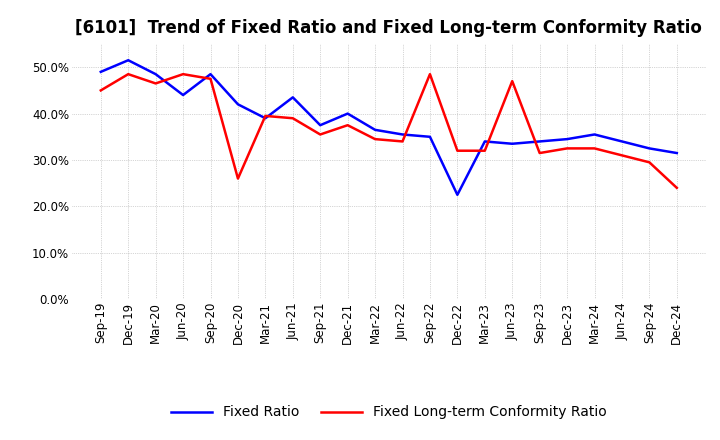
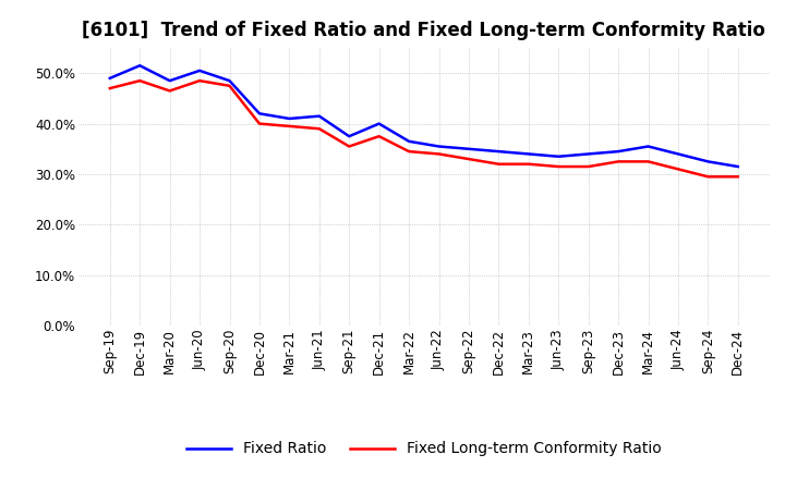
Fixed Long-term Conformity Ratio/Sep-19: 45.0% -> 47.0%
Fixed Ratio/Jun-20: 44.0% -> 50.5%
Fixed Long-term Conformity Ratio/Dec-20: 26.0% -> 40.0%
Fixed Ratio/Mar-21: 39.0% -> 41.0%
Fixed Ratio/Jun-21: 43.5% -> 41.5%
Fixed Long-term Conformity Ratio/Sep-22: 48.5% -> 33.0%
Fixed Ratio/Dec-22: 22.5% -> 34.5%
Fixed Long-term Conformity Ratio/Jun-23: 47.0% -> 31.5%
Fixed Long-term Conformity Ratio/Dec-24: 24.0% -> 29.5%
